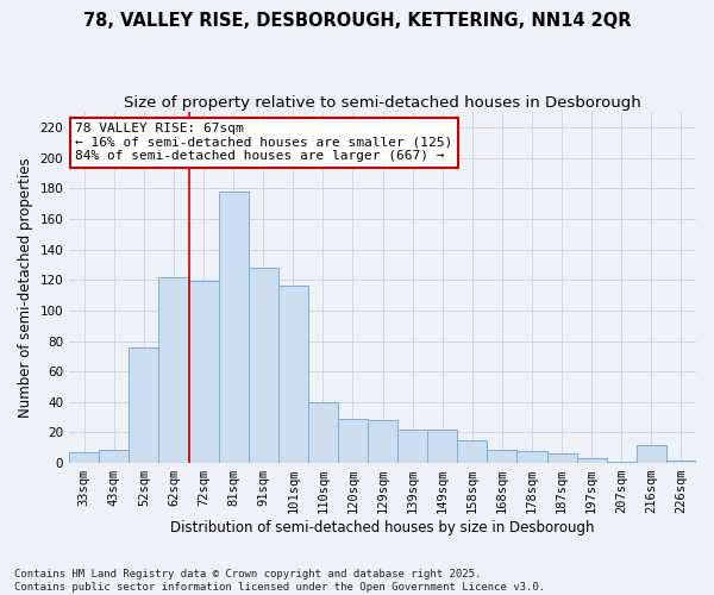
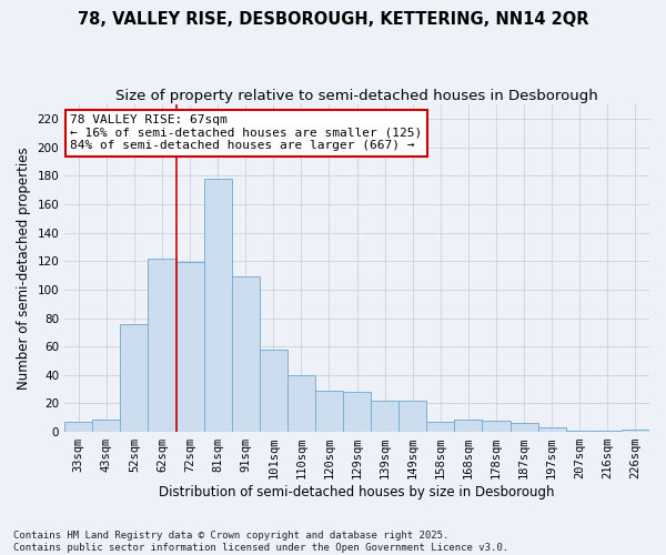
91sqm: 128 -> 109
101sqm: 116 -> 58
158sqm: 15 -> 7
216sqm: 12 -> 1
